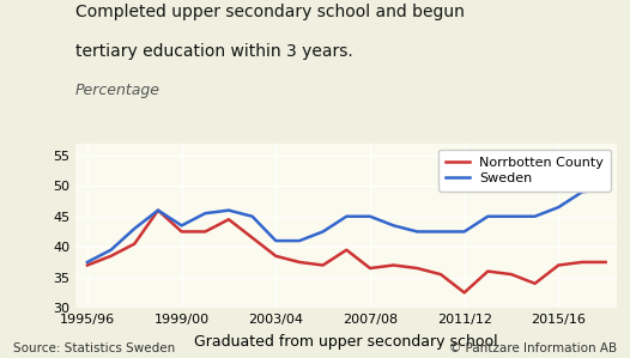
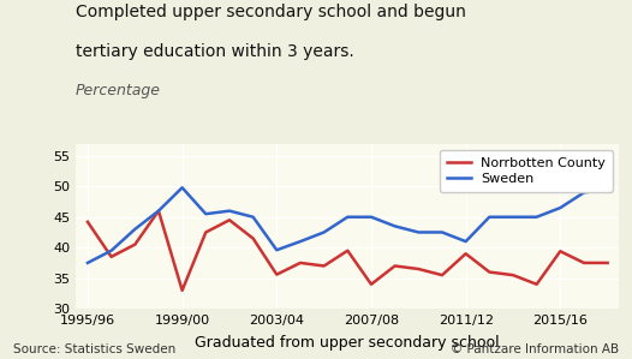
Norrbotten County/1995/96: 37.0 -> 44.2
Norrbotten County/1999/00: 42.5 -> 33.0
Sweden/1999/00: 43.5 -> 49.8
Norrbotten County/2003/04: 38.5 -> 35.6
Sweden/2003/04: 41.0 -> 39.6
Norrbotten County/2007/08: 36.5 -> 34.0
Norrbotten County/2011/12: 32.5 -> 39.0
Sweden/2011/12: 42.5 -> 41.0
Norrbotten County/2015/16: 37.0 -> 39.4
